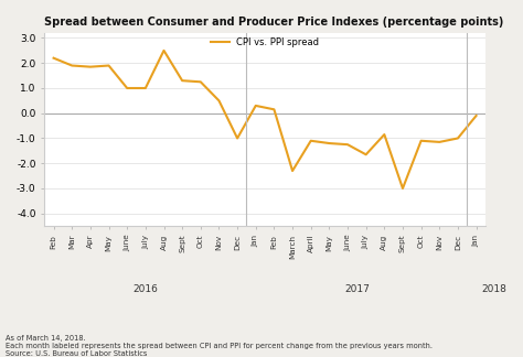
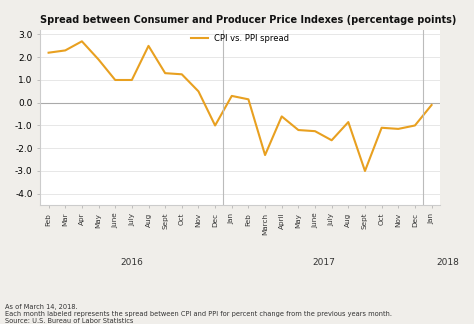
Mar: 1.90 -> 2.30
Apr: 1.85 -> 2.70
April: -1.10 -> -0.60
